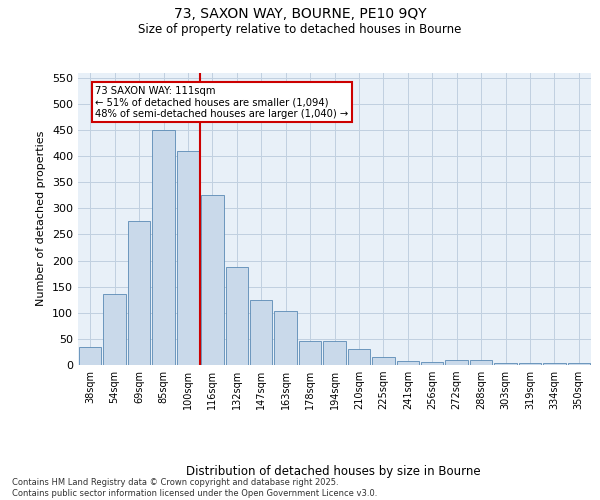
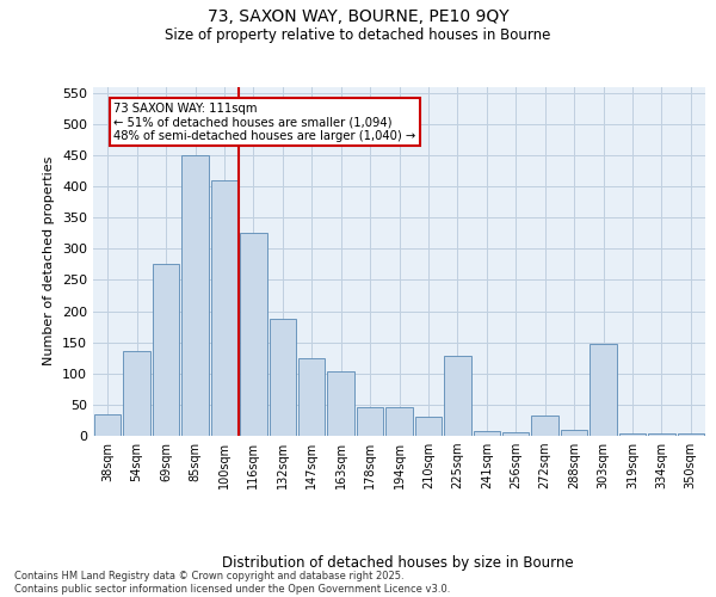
225sqm: 15 -> 128
272sqm: 9 -> 32
303sqm: 4 -> 148
